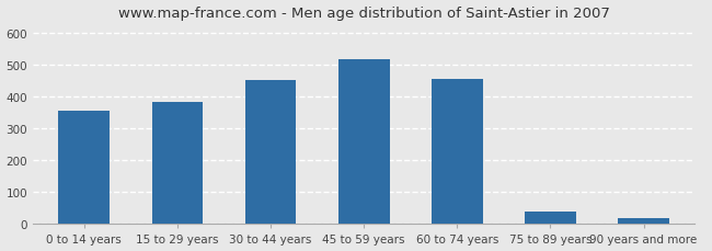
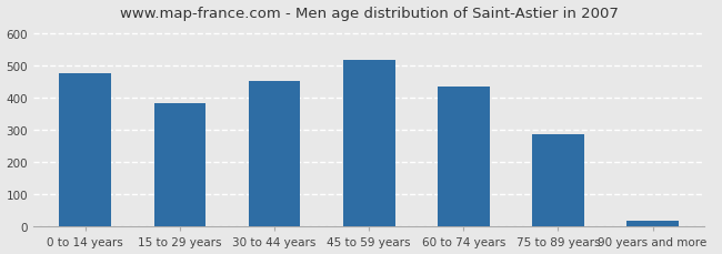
0 to 14 years: 355 -> 476
60 to 74 years: 455 -> 434
75 to 89 years: 40 -> 287
